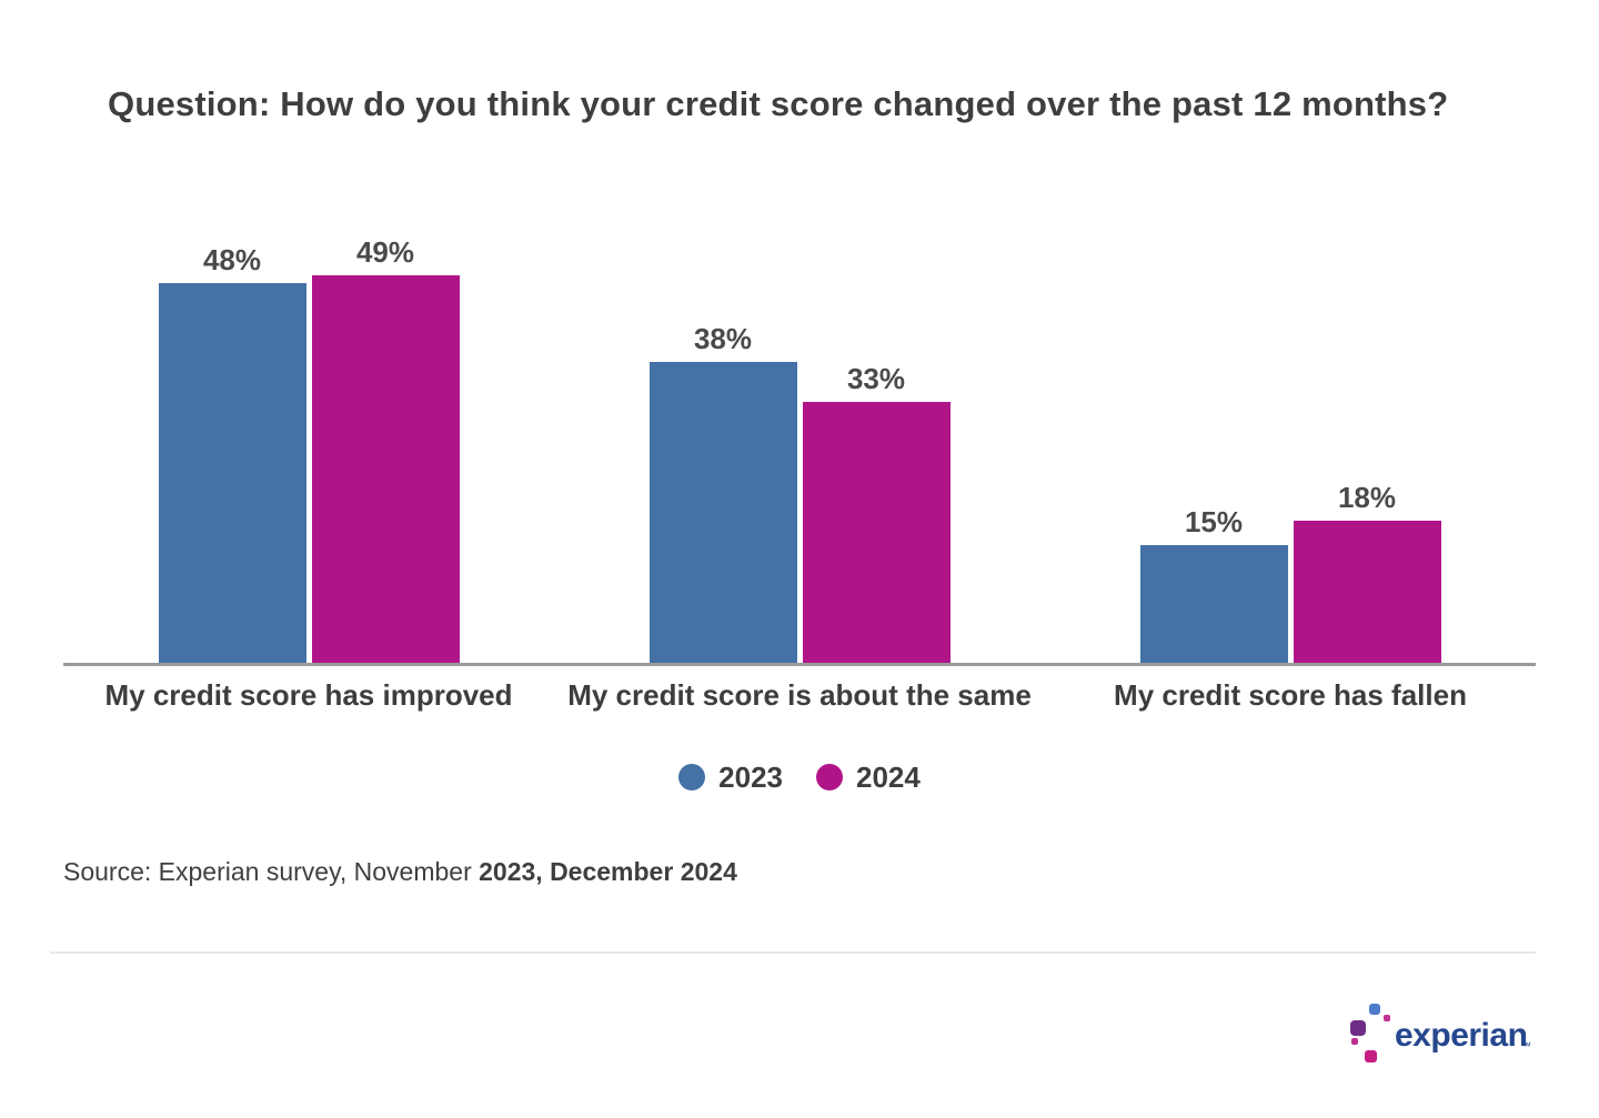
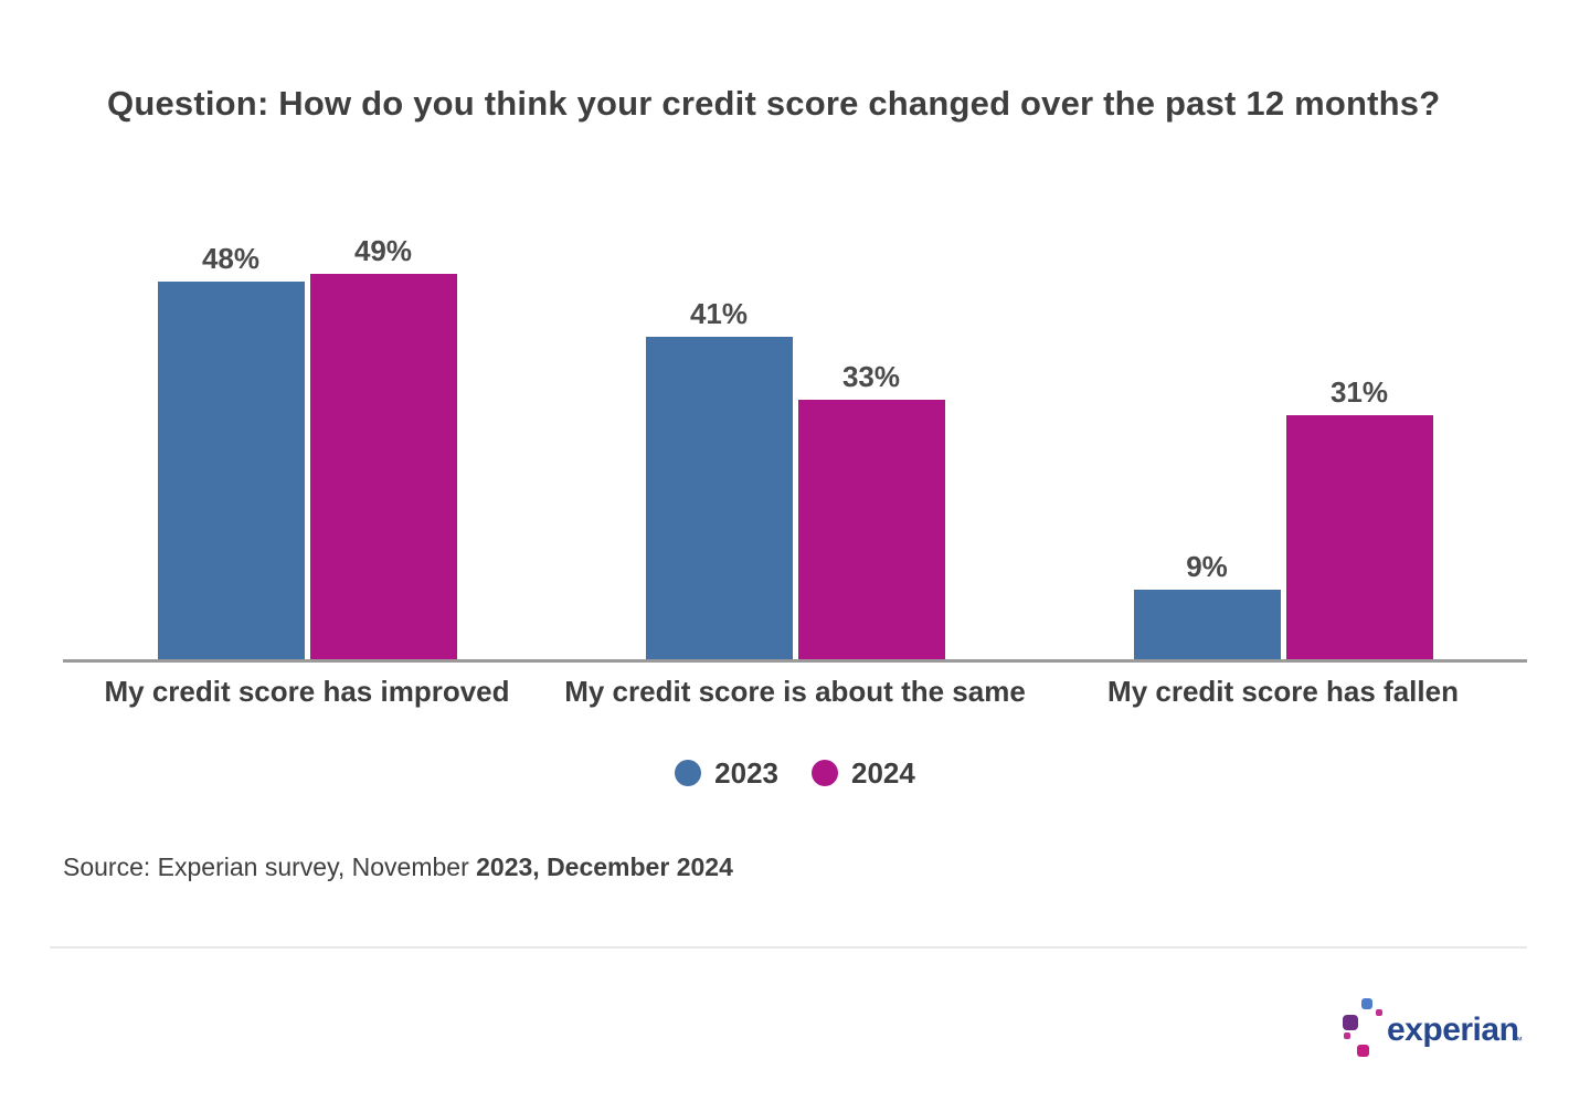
2023/My credit score is about the same: 38% -> 41%
2023/My credit score has fallen: 15% -> 9%
2024/My credit score has fallen: 18% -> 31%
